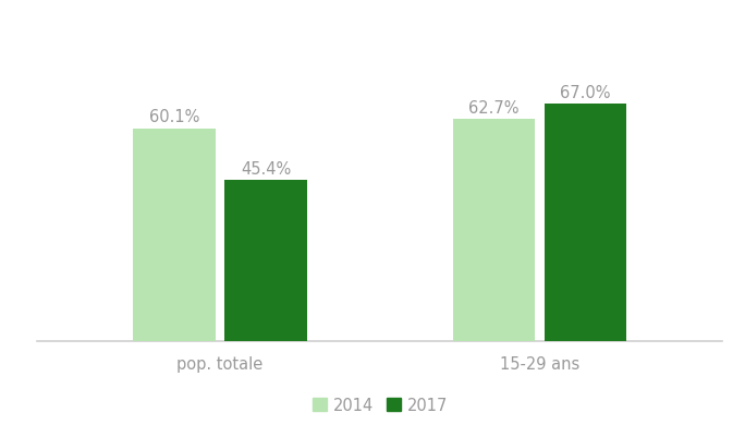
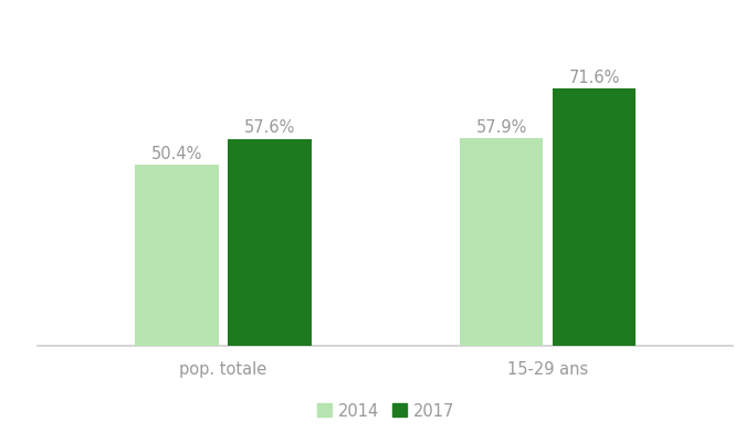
2014/pop. totale: 60.1% -> 50.4%
2017/pop. totale: 45.4% -> 57.6%
2014/15-29 ans: 62.7% -> 57.9%
2017/15-29 ans: 67.0% -> 71.6%
